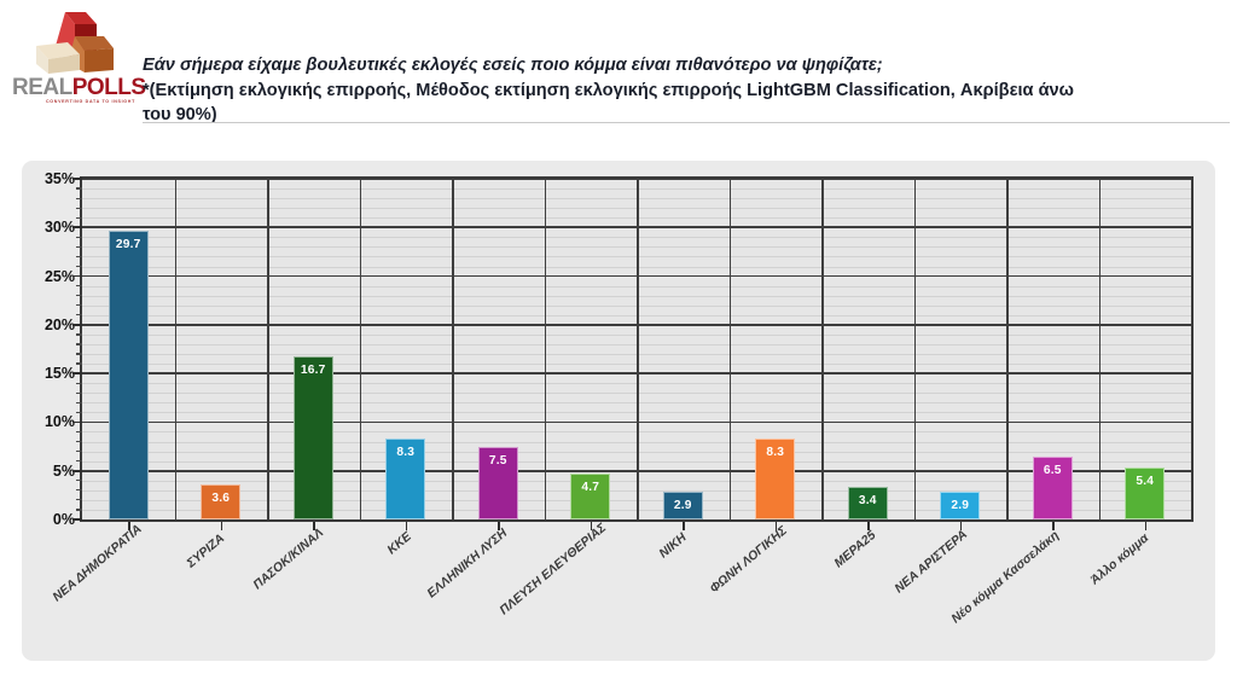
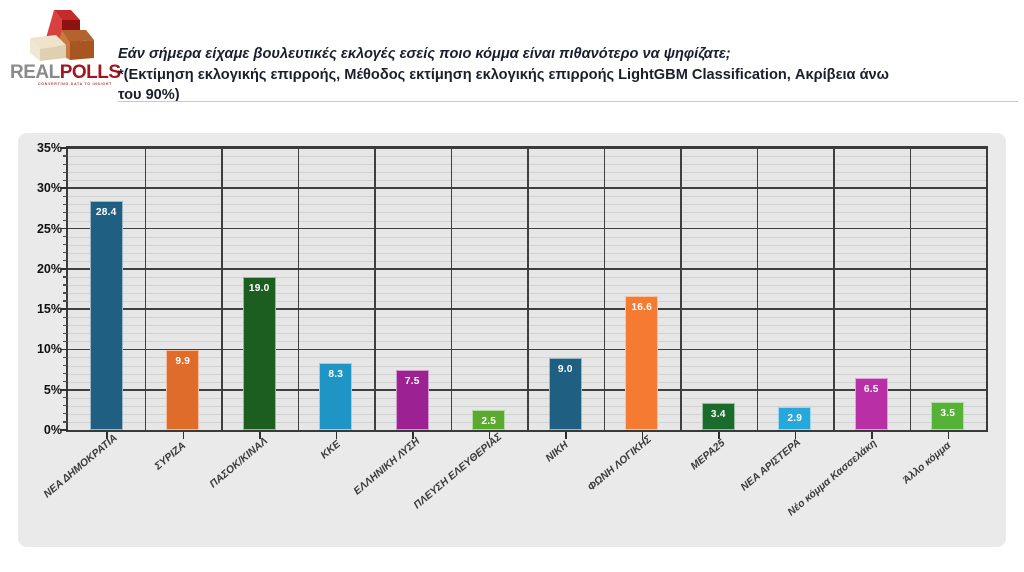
ΝΕΑ ΔΗΜΟΚΡΑΤΙΑ: 29.7 -> 28.4
ΣΥΡΙΖΑ: 3.6 -> 9.9
ΠΑΣΟΚ/ΚΙΝΑΛ: 16.7 -> 19.0
ΠΛΕΥΣΗ ΕΛΕΥΘΕΡΙΑΣ: 4.7 -> 2.5
ΝΙΚΗ: 2.9 -> 9.0
ΦΩΝΗ ΛΟΓΙΚΗΣ: 8.3 -> 16.6
Άλλο κόμμα: 5.4 -> 3.5
